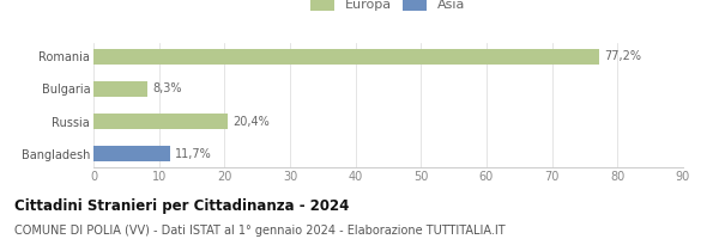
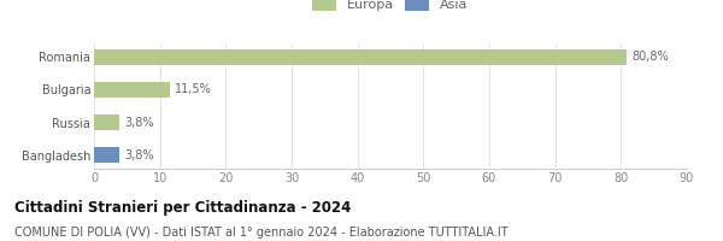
Romania: 77,2% -> 80,8%
Bulgaria: 8,3% -> 11,5%
Russia: 20,4% -> 3,8%
Bangladesh: 11,7% -> 3,8%
